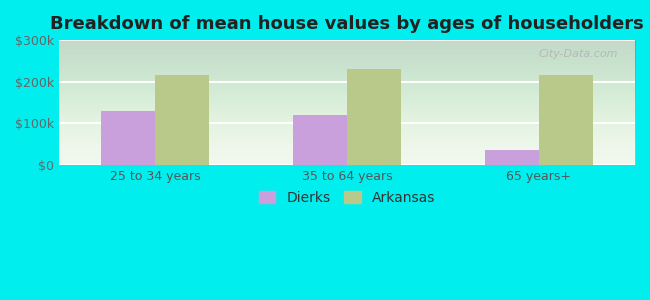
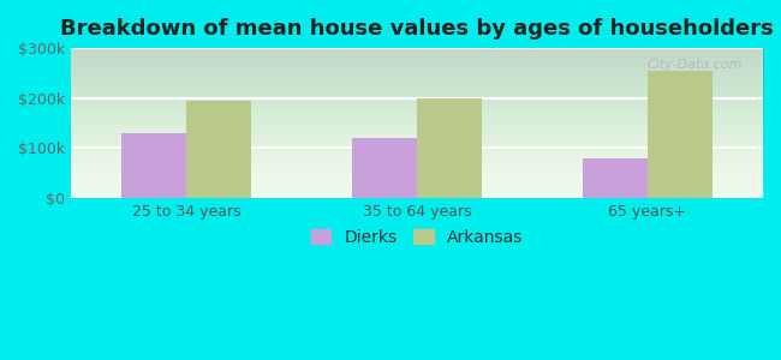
Arkansas/25 to 34 years: $215k -> $195k
Arkansas/35 to 64 years: $230k -> $200k
Dierks/65 years+: $35k -> $80k
Arkansas/65 years+: $215k -> $255k
